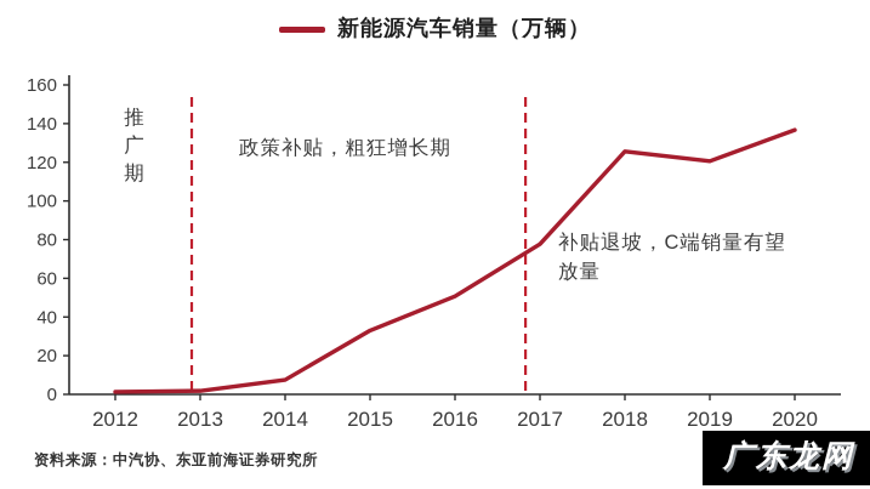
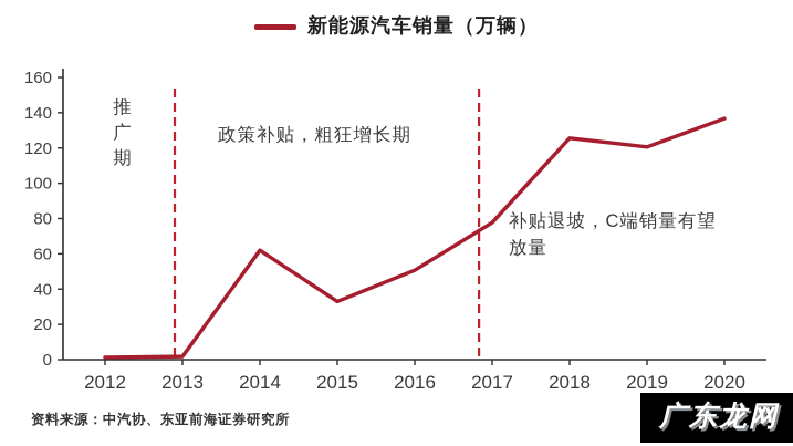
2014: 8 -> 62
